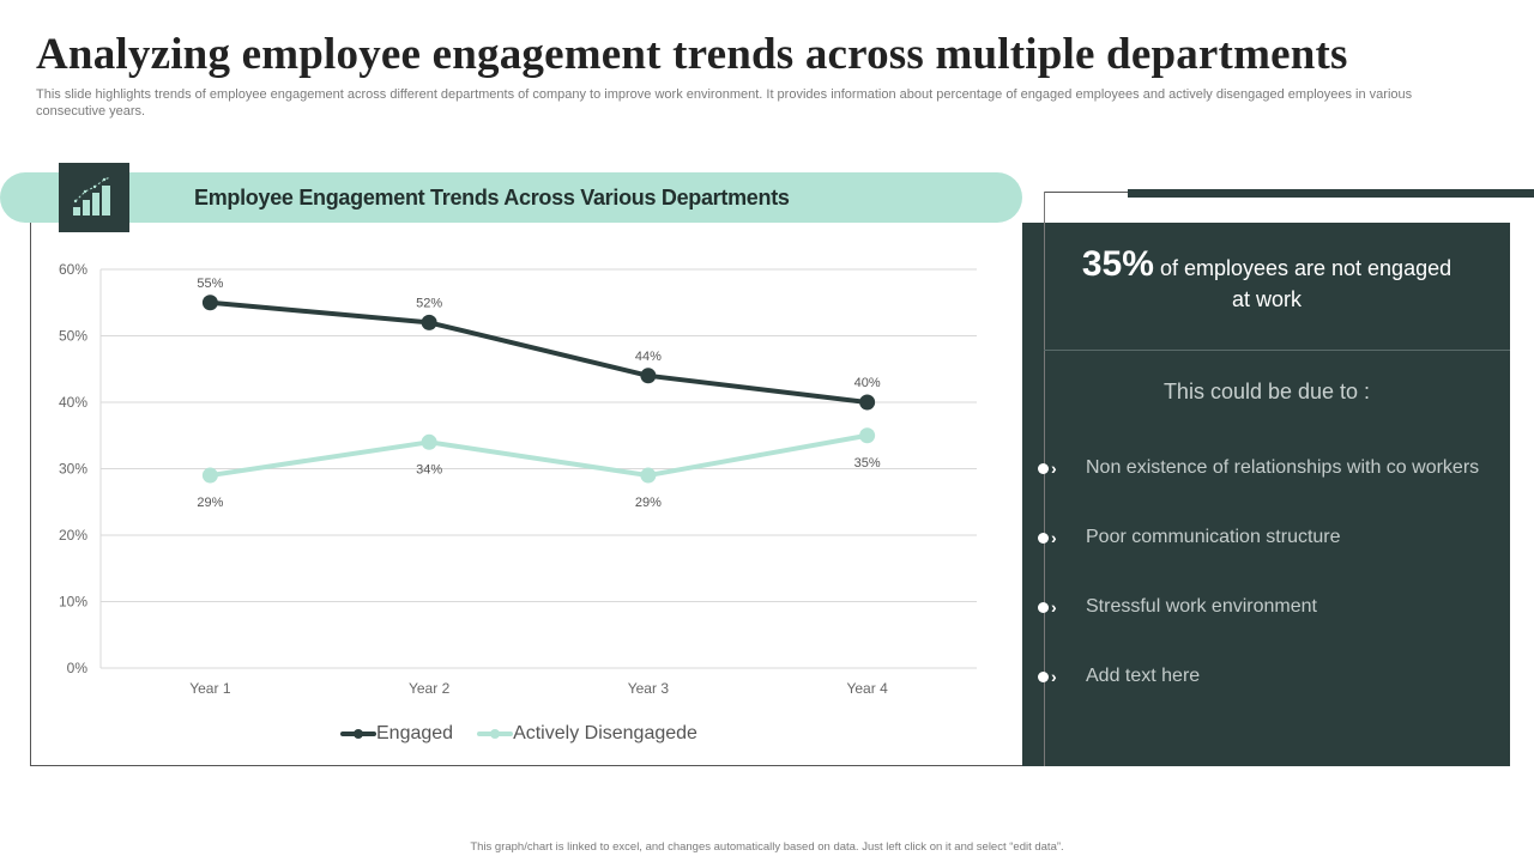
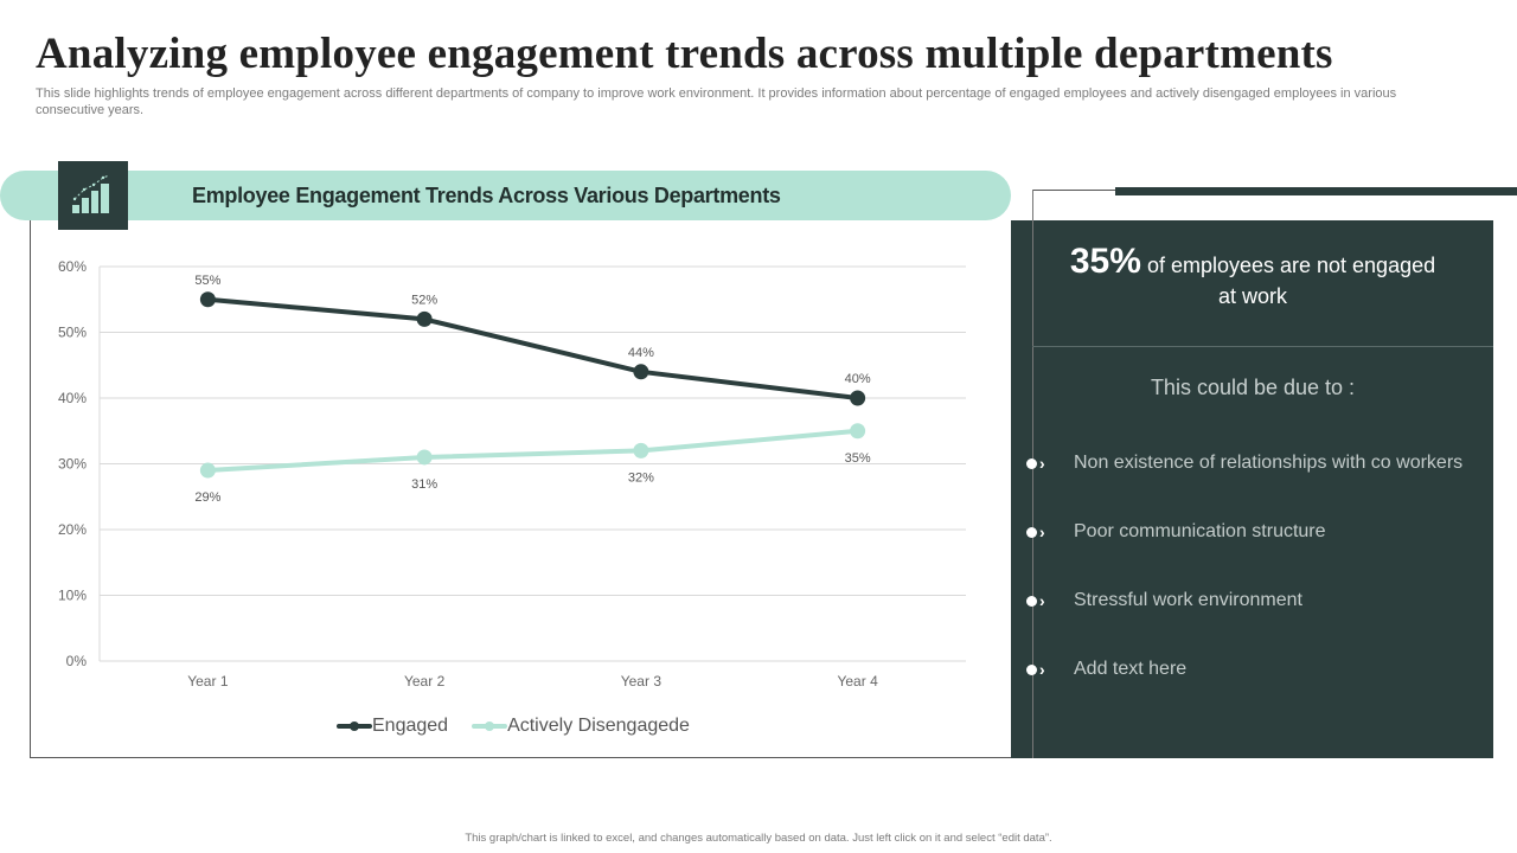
Actively Disengagede/Year 2: 34% -> 31%
Actively Disengagede/Year 3: 29% -> 32%
